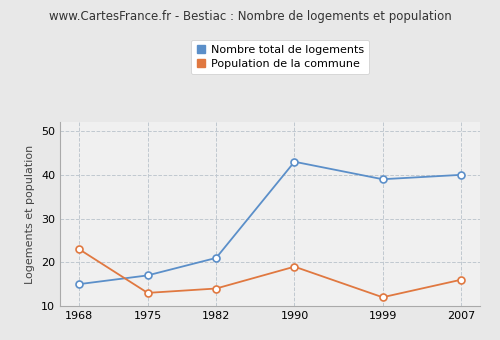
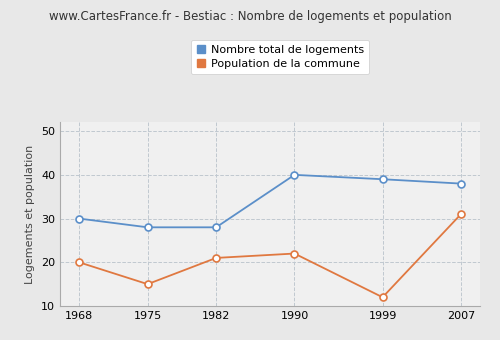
Nombre total de logements/1968: 15 -> 30
Population de la commune/1968: 23 -> 20
Nombre total de logements/1975: 17 -> 28
Population de la commune/1975: 13 -> 15
Nombre total de logements/1982: 21 -> 28
Population de la commune/1982: 14 -> 21
Nombre total de logements/1990: 43 -> 40
Population de la commune/1990: 19 -> 22
Nombre total de logements/2007: 40 -> 38
Population de la commune/2007: 16 -> 31
